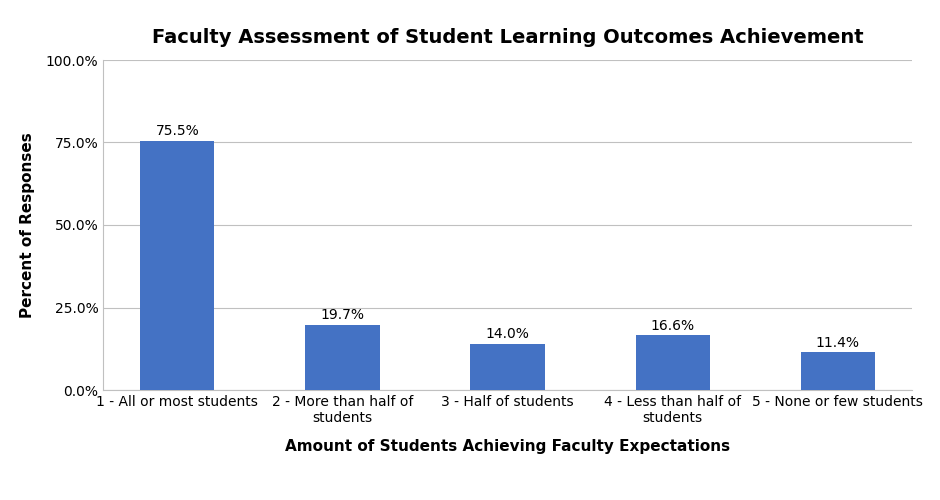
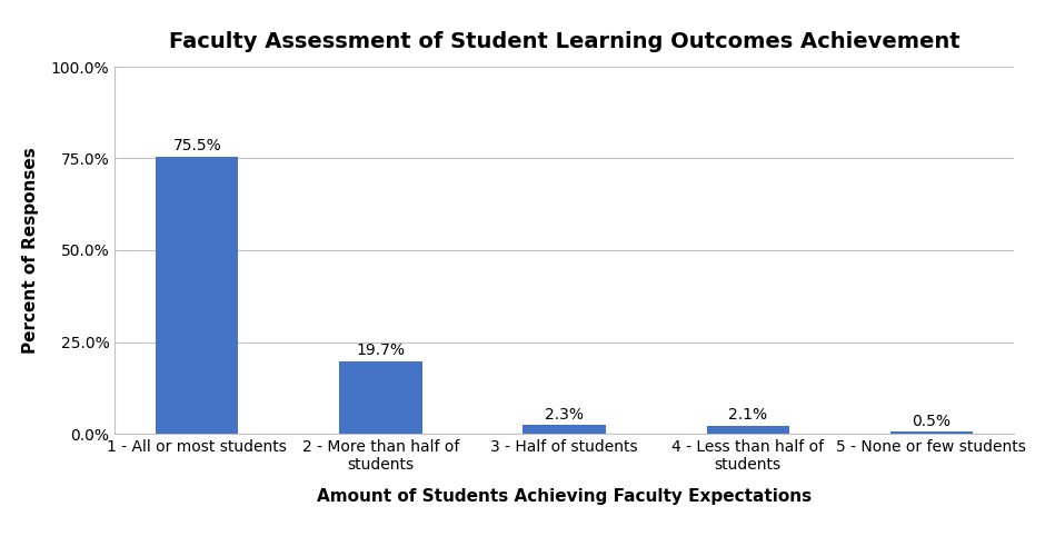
3 - Half of students: 14.0% -> 2.3%
4 - Less than half of students: 16.6% -> 2.1%
5 - None or few students: 11.4% -> 0.5%
